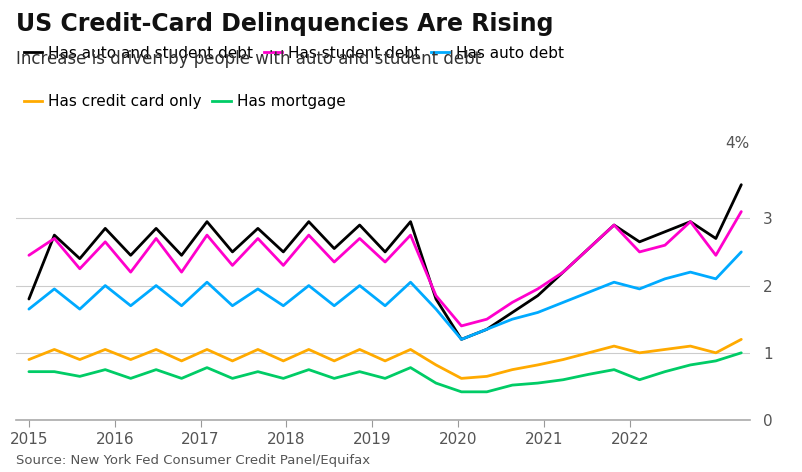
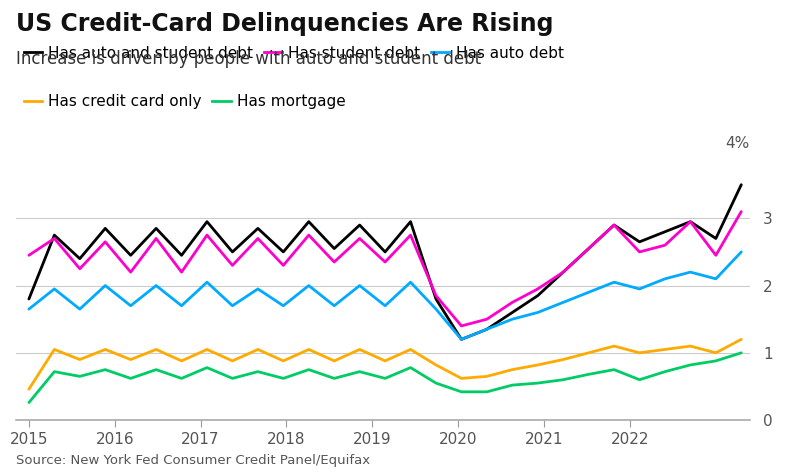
Has credit card only/2015: 0.90 -> 0.46
Has mortgage/2015: 0.72 -> 0.26
